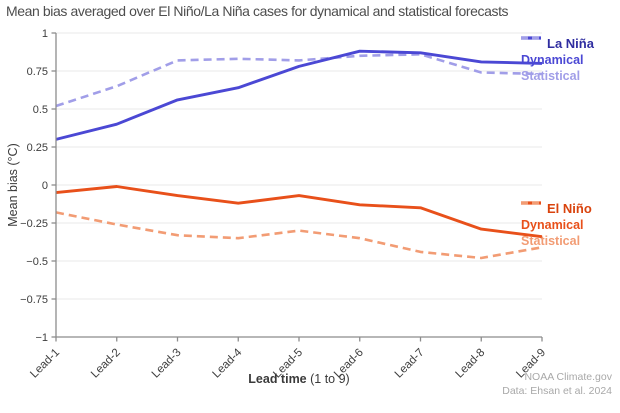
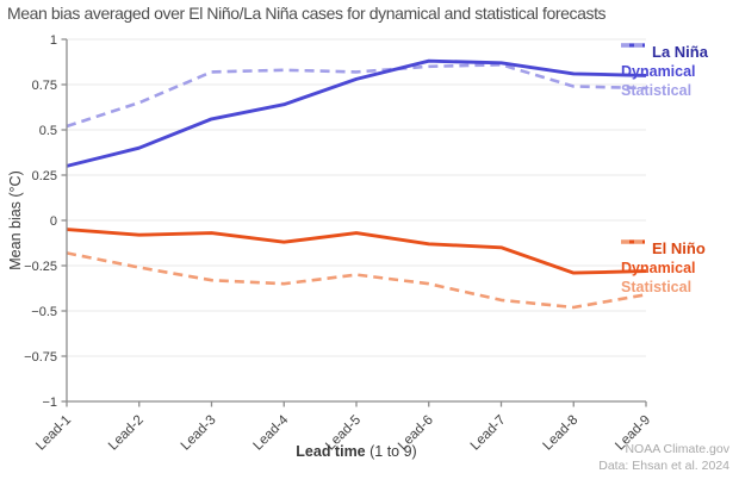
El Niño Dynamical/Lead-2: -0.01 -> -0.08
El Niño Dynamical/Lead-9: -0.34 -> -0.28
